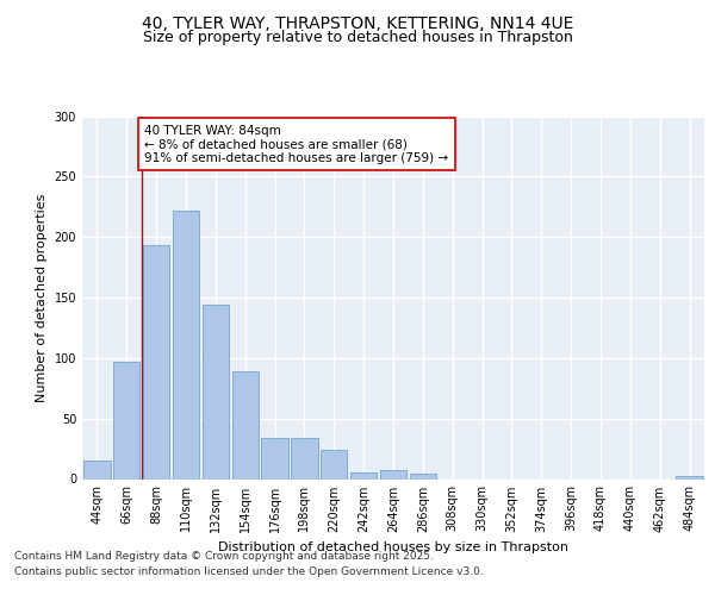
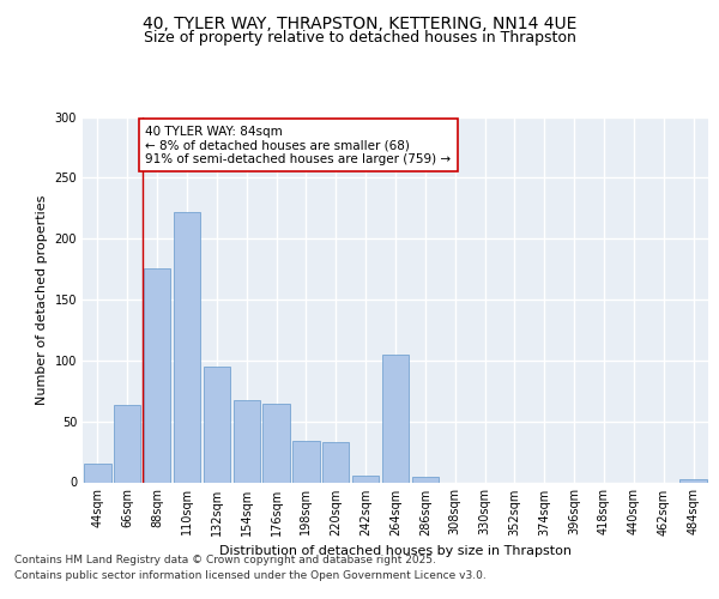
66sqm: 97 -> 63
88sqm: 193 -> 176
132sqm: 144 -> 95
154sqm: 89 -> 67
176sqm: 34 -> 64
220sqm: 24 -> 33
264sqm: 7 -> 105
